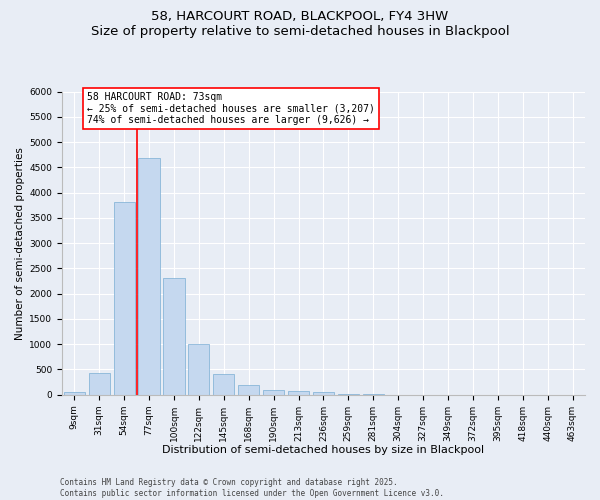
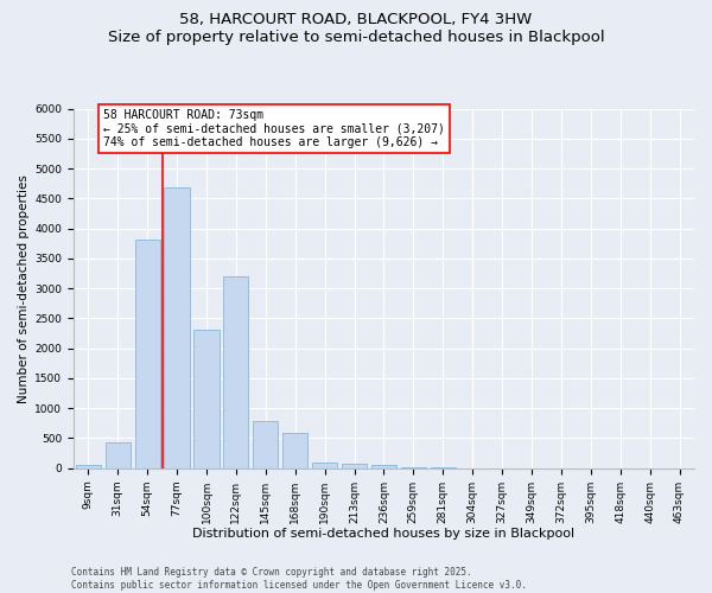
122sqm: 1000 -> 3200
145sqm: 410 -> 780
168sqm: 200 -> 580
